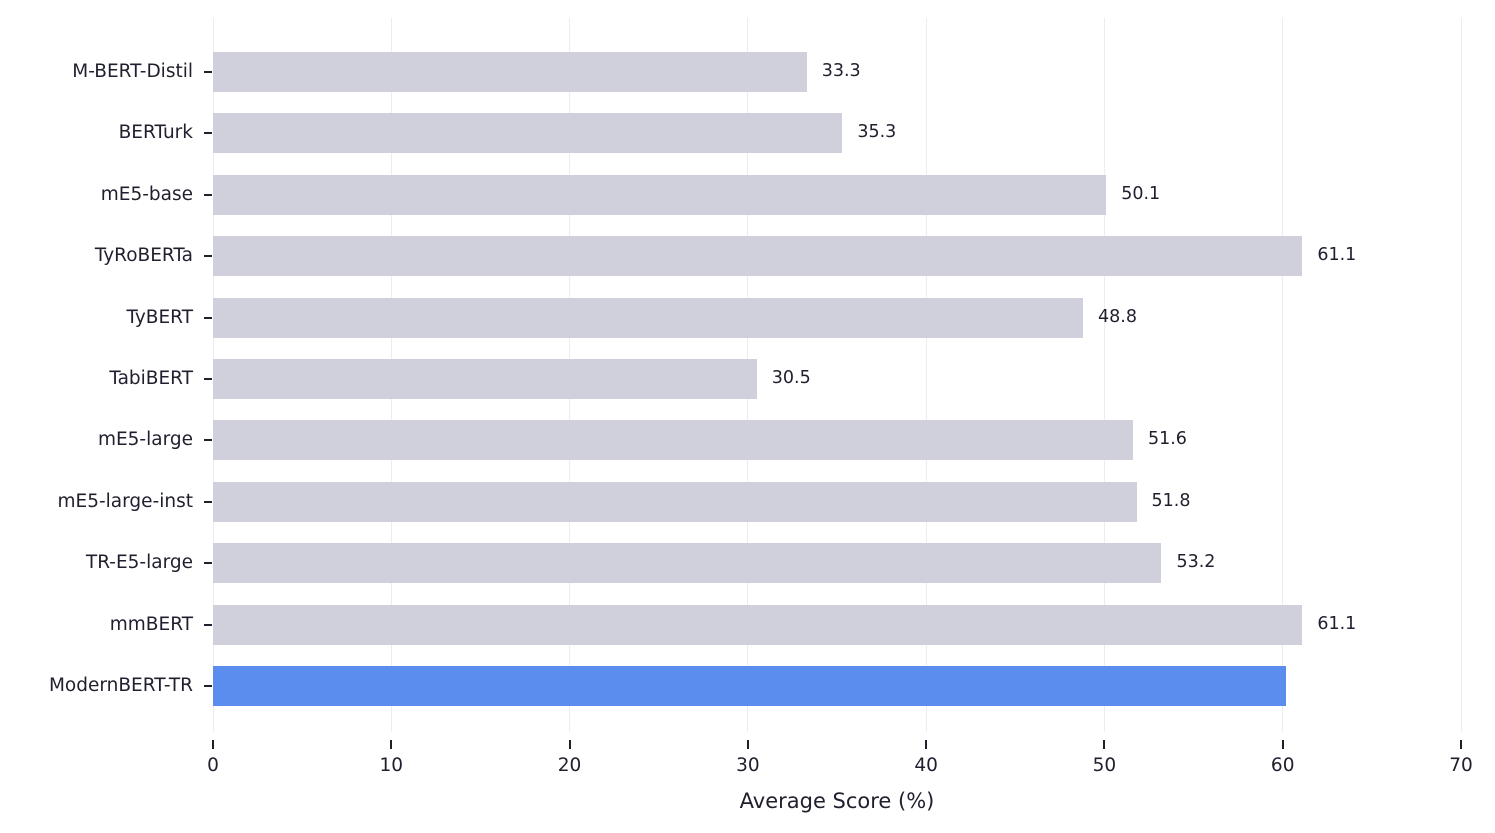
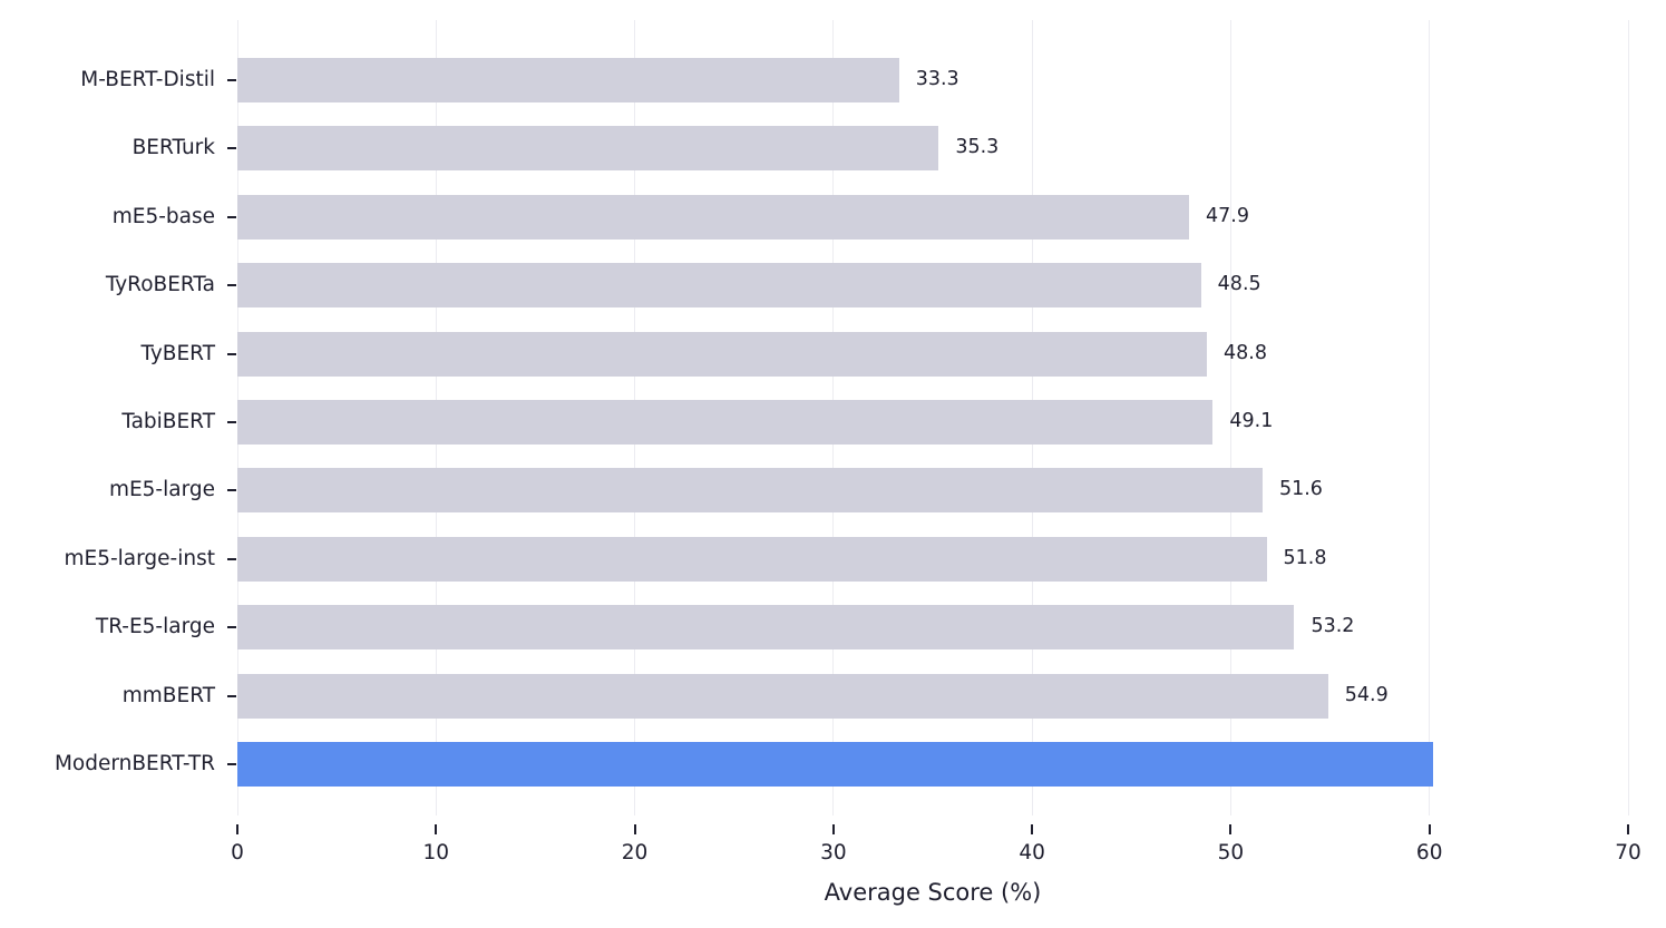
mE5-base: 50.1 -> 47.9
TyRoBERTa: 61.1 -> 48.5
TabiBERT: 30.5 -> 49.1
mmBERT: 61.1 -> 54.9
